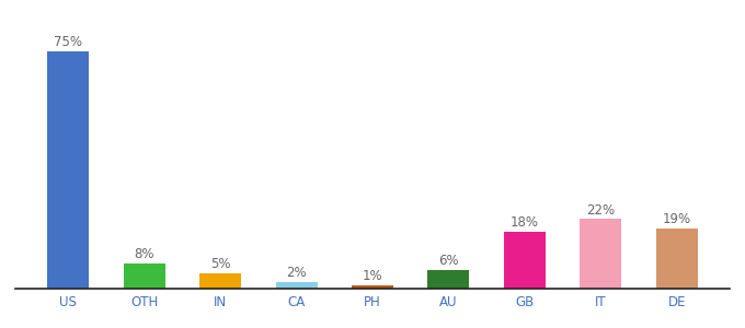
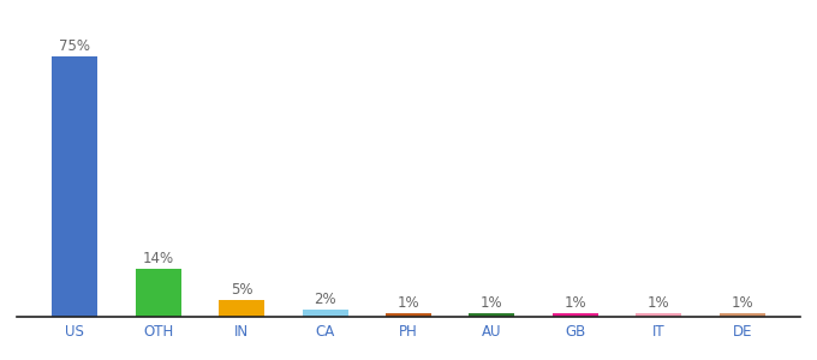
OTH: 8% -> 14%
AU: 6% -> 1%
GB: 18% -> 1%
IT: 22% -> 1%
DE: 19% -> 1%
